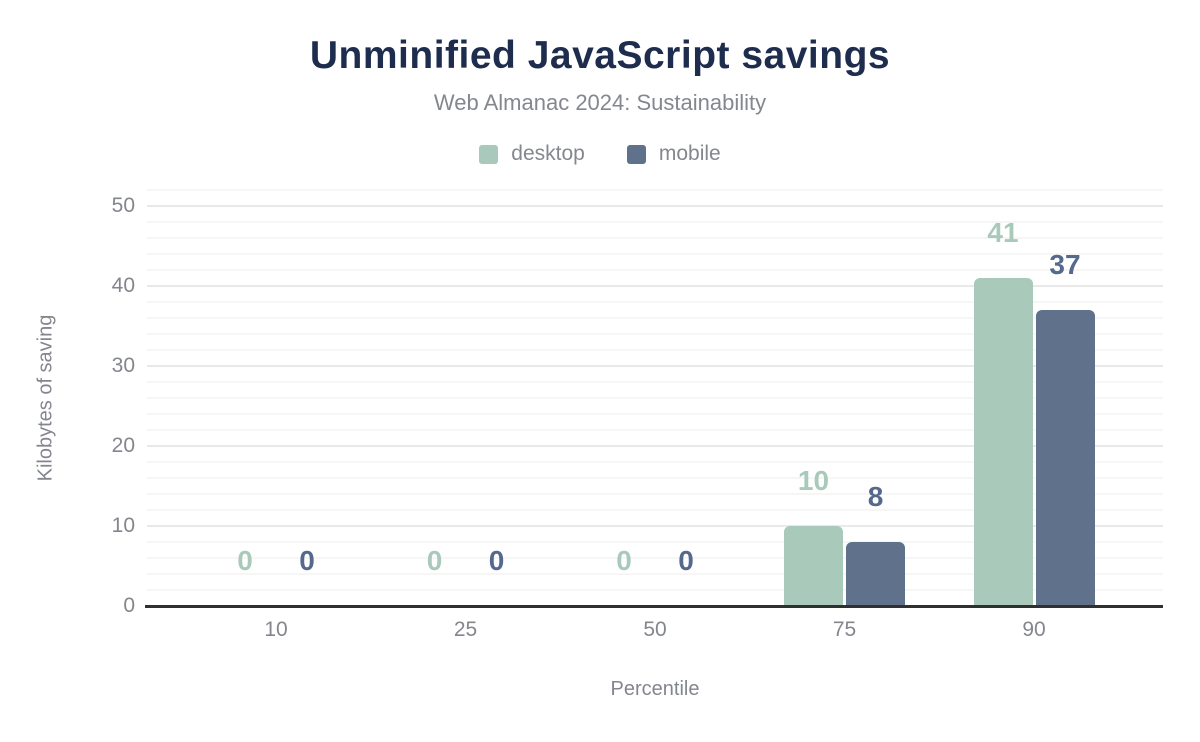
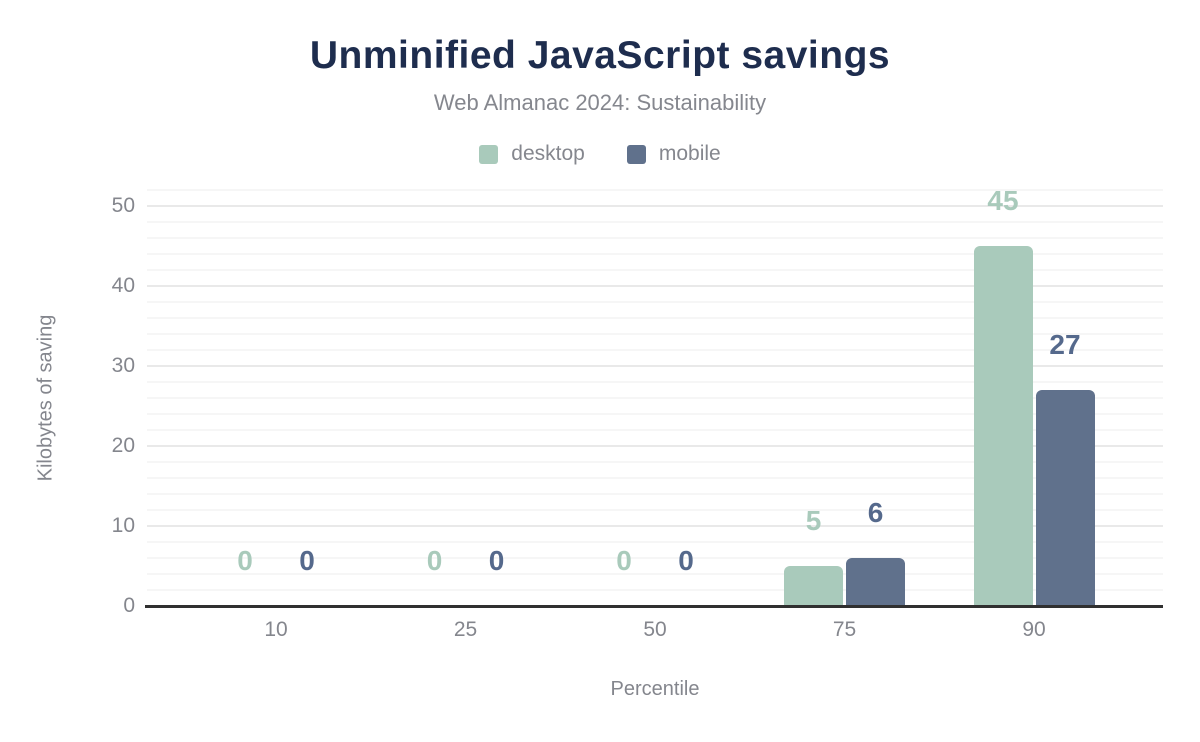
desktop/75: 10 -> 5
mobile/75: 8 -> 6
desktop/90: 41 -> 45
mobile/90: 37 -> 27
